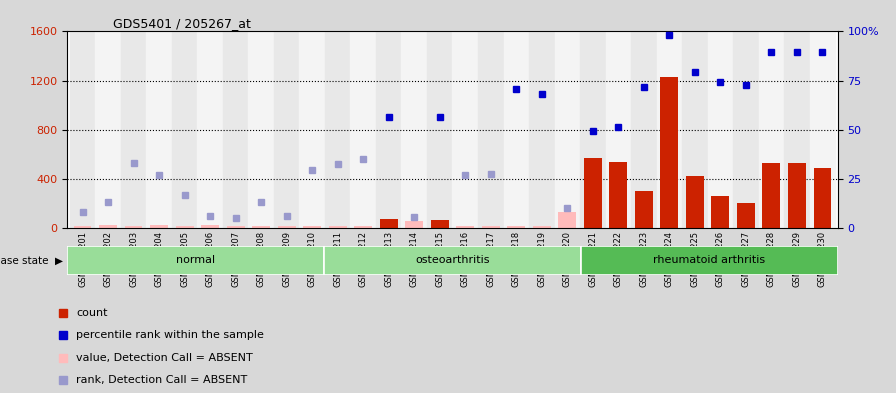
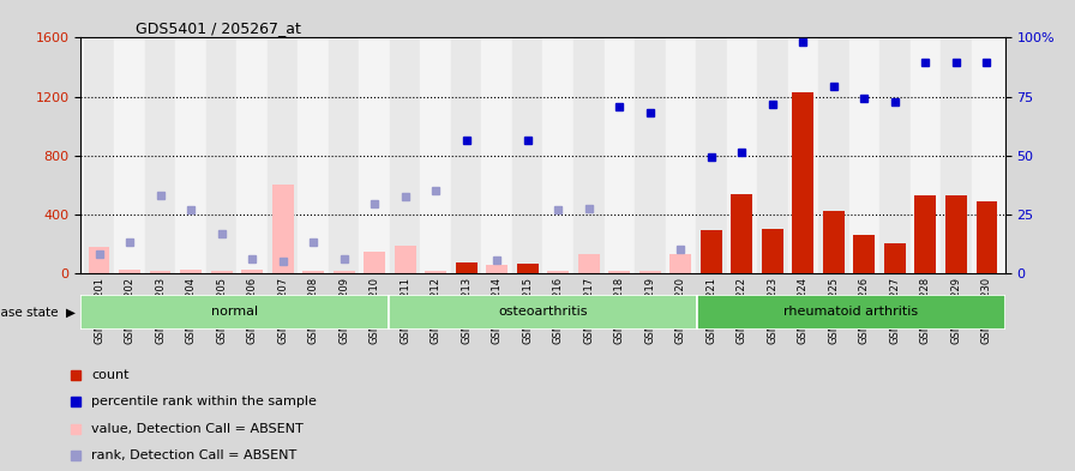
GSM1332201: 20 -> 180
GSM1332207: 20 -> 600
GSM1332210: 20 -> 150
GSM1332211: 20 -> 190
GSM1332217: 20 -> 130
GSM1332221: 570 -> 290
